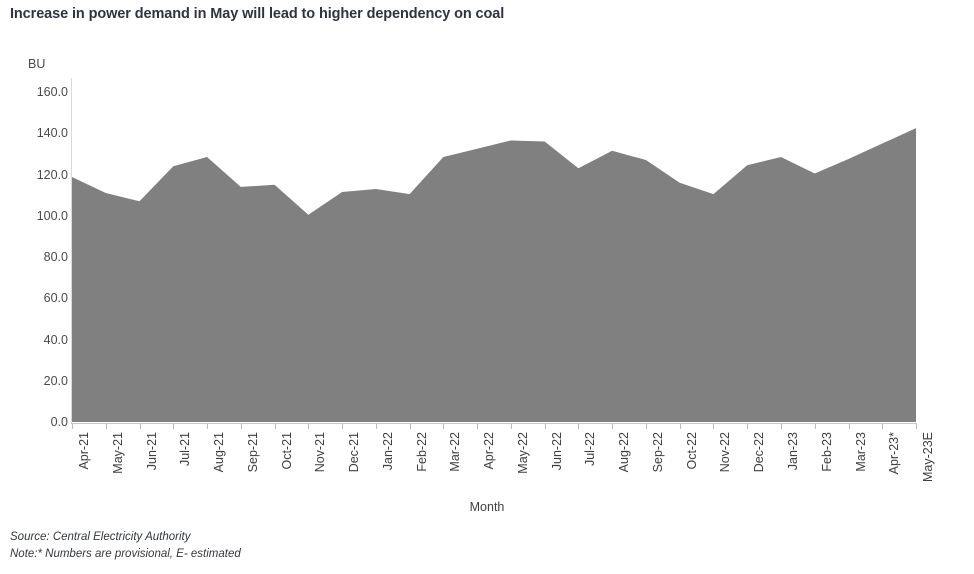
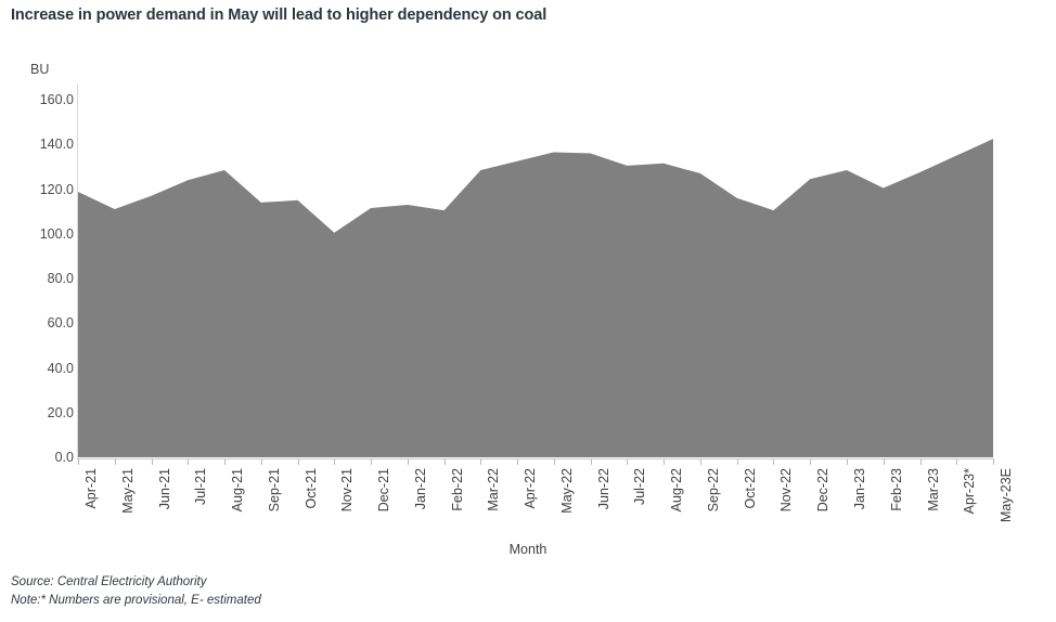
Jun-21: 107 -> 117
Jul-22: 123 -> 130
